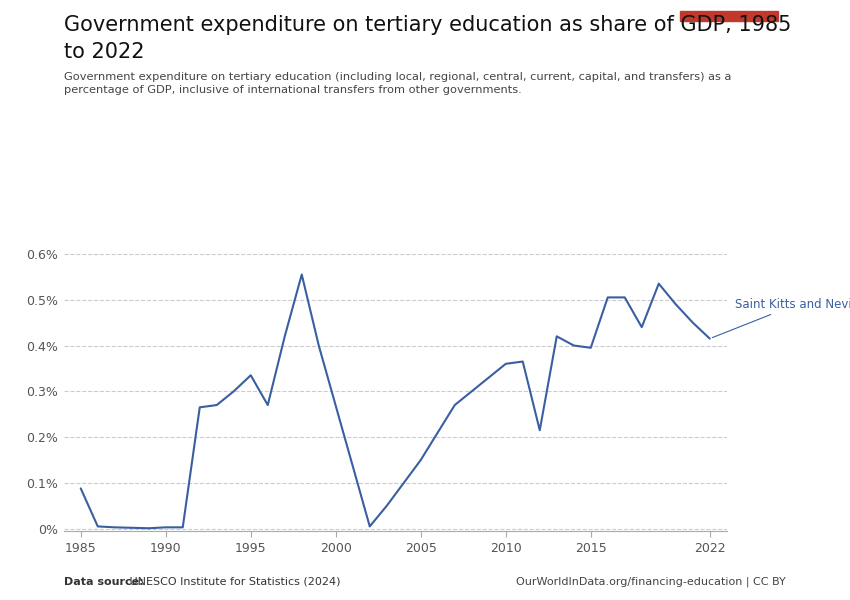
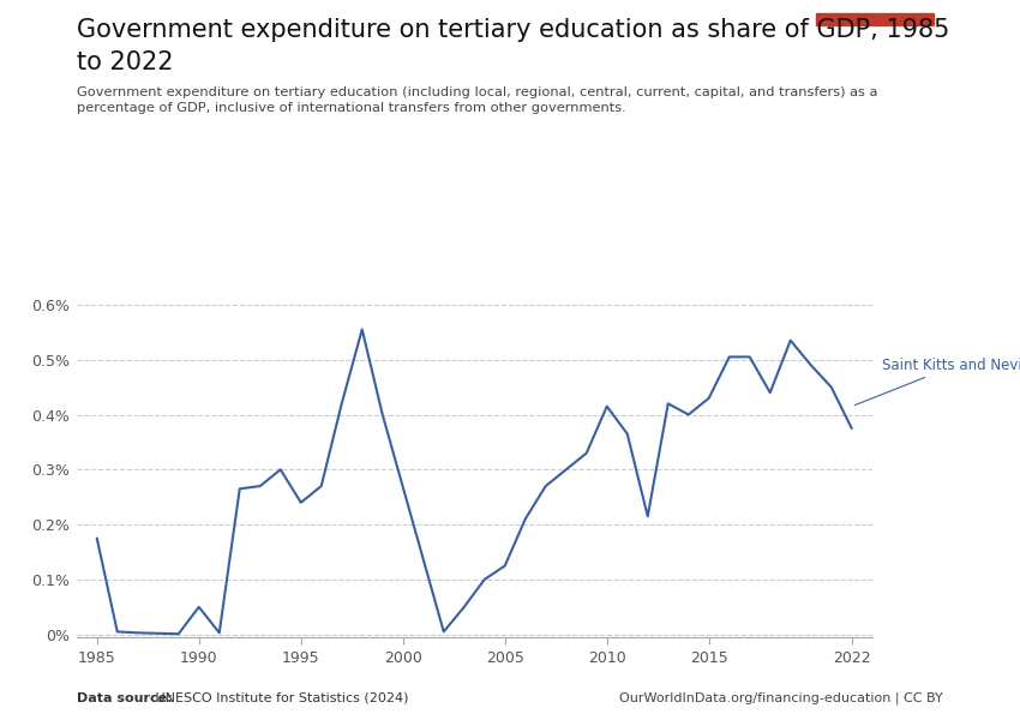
1985: 0.088% -> 0.175%
1990: 0.003% -> 0.050%
1995: 0.335% -> 0.240%
2005: 0.150% -> 0.125%
2010: 0.360% -> 0.415%
2015: 0.395% -> 0.430%
2022: 0.415% -> 0.375%
